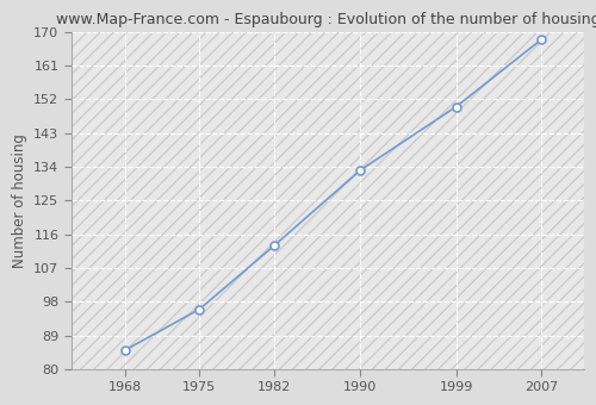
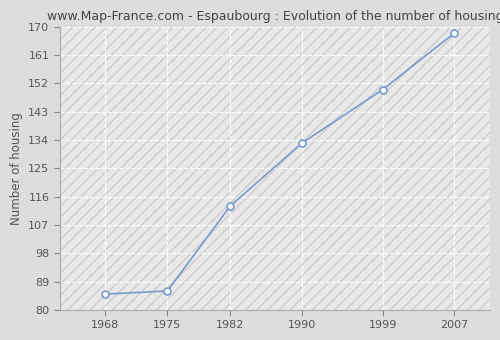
1975: 96 -> 86
